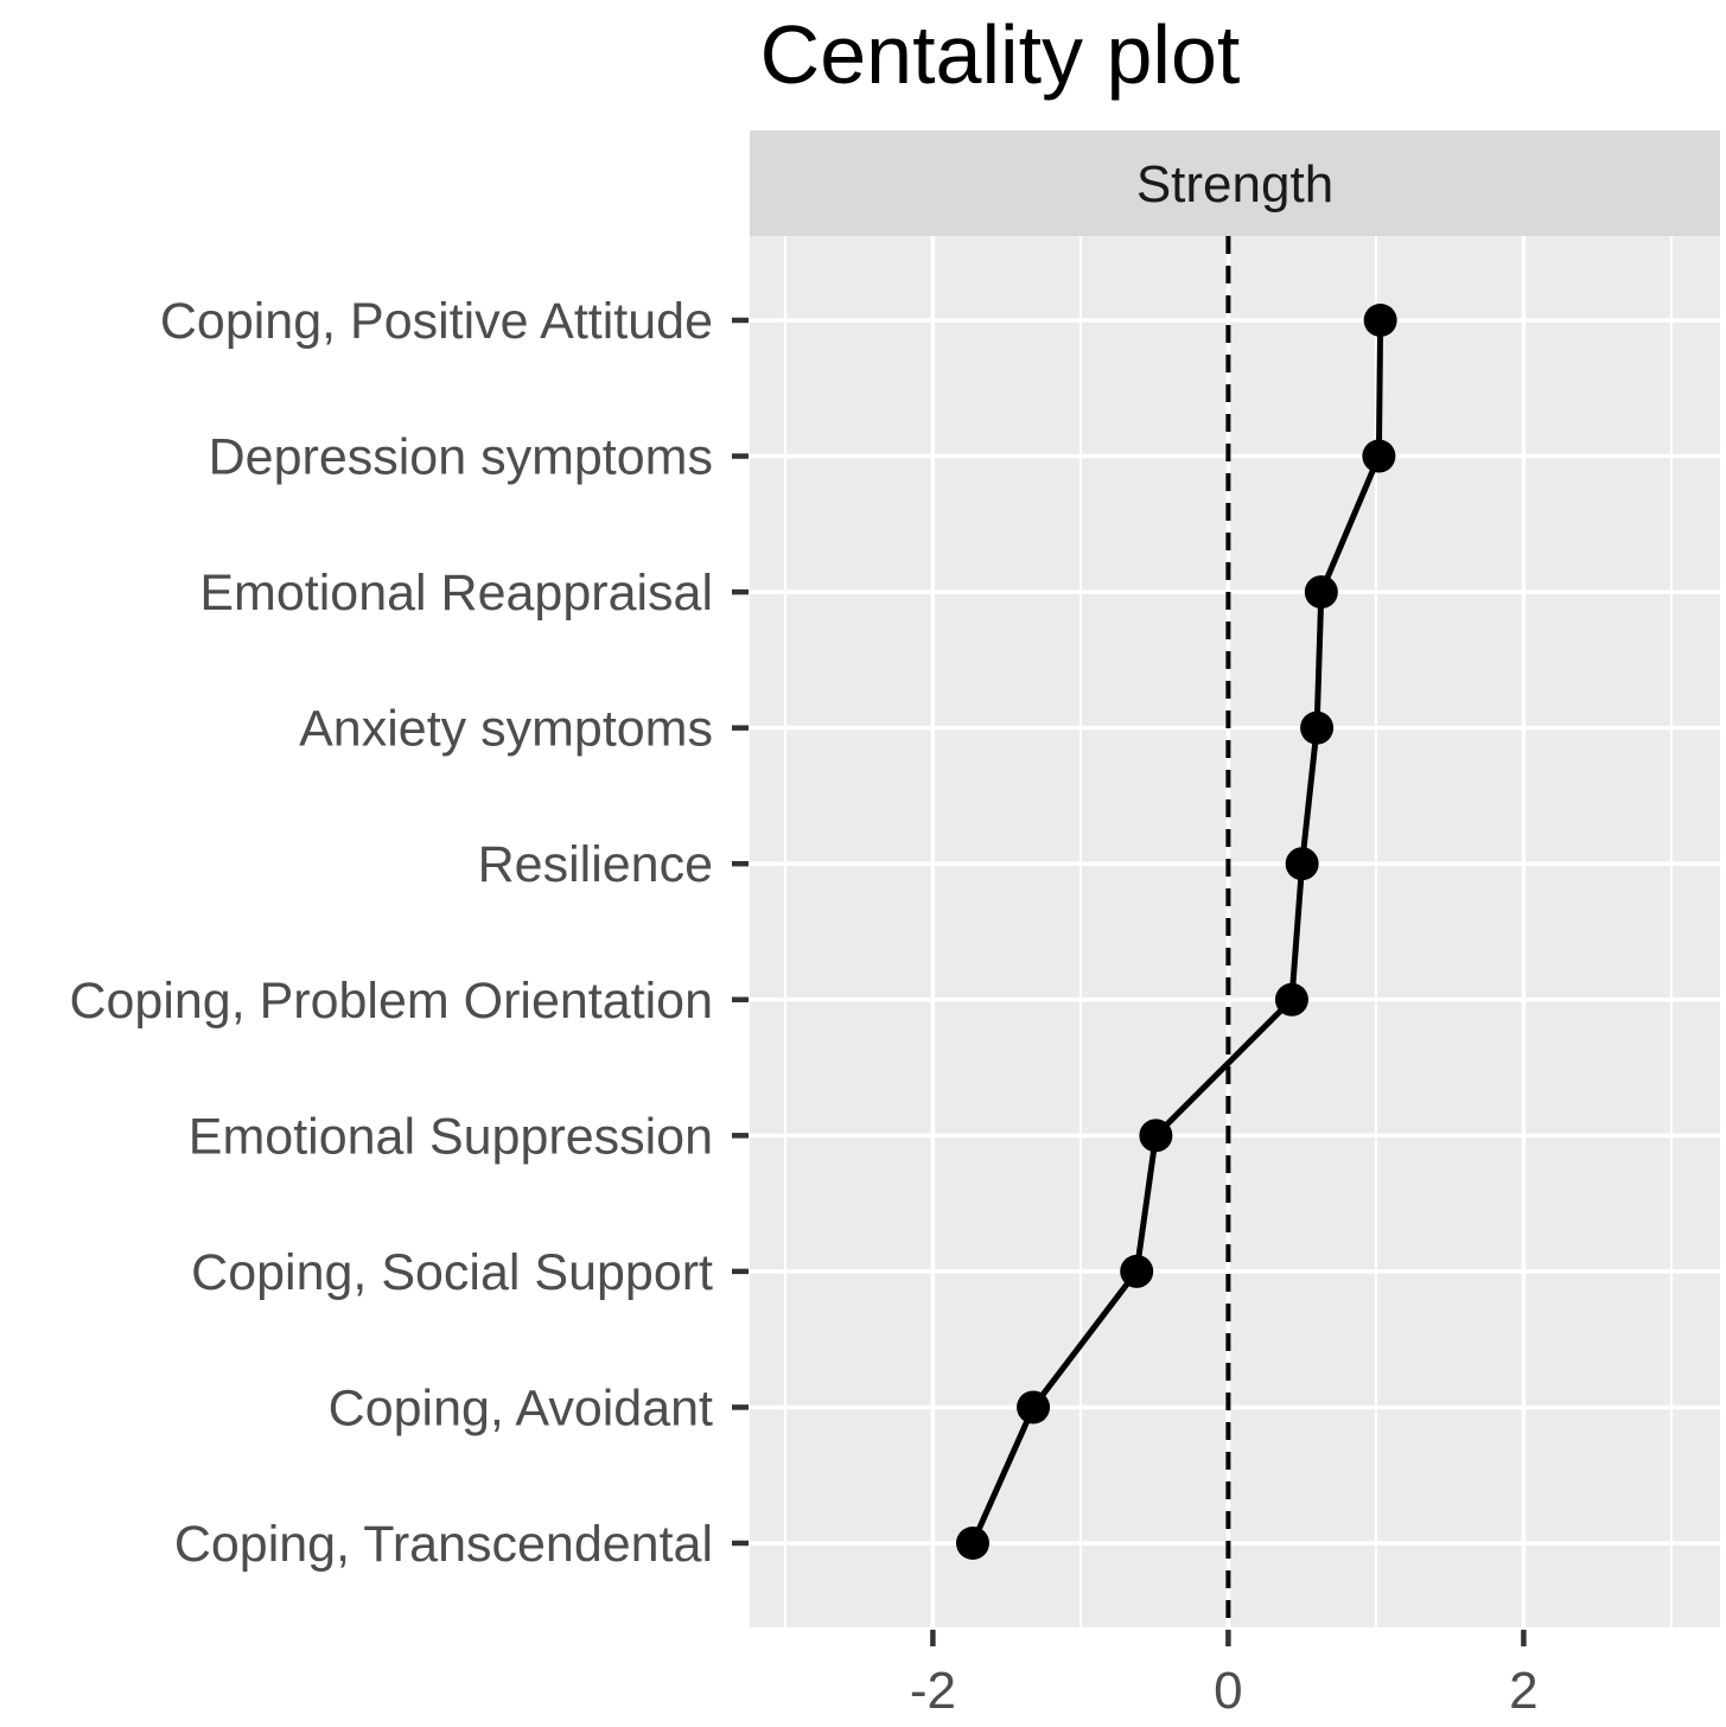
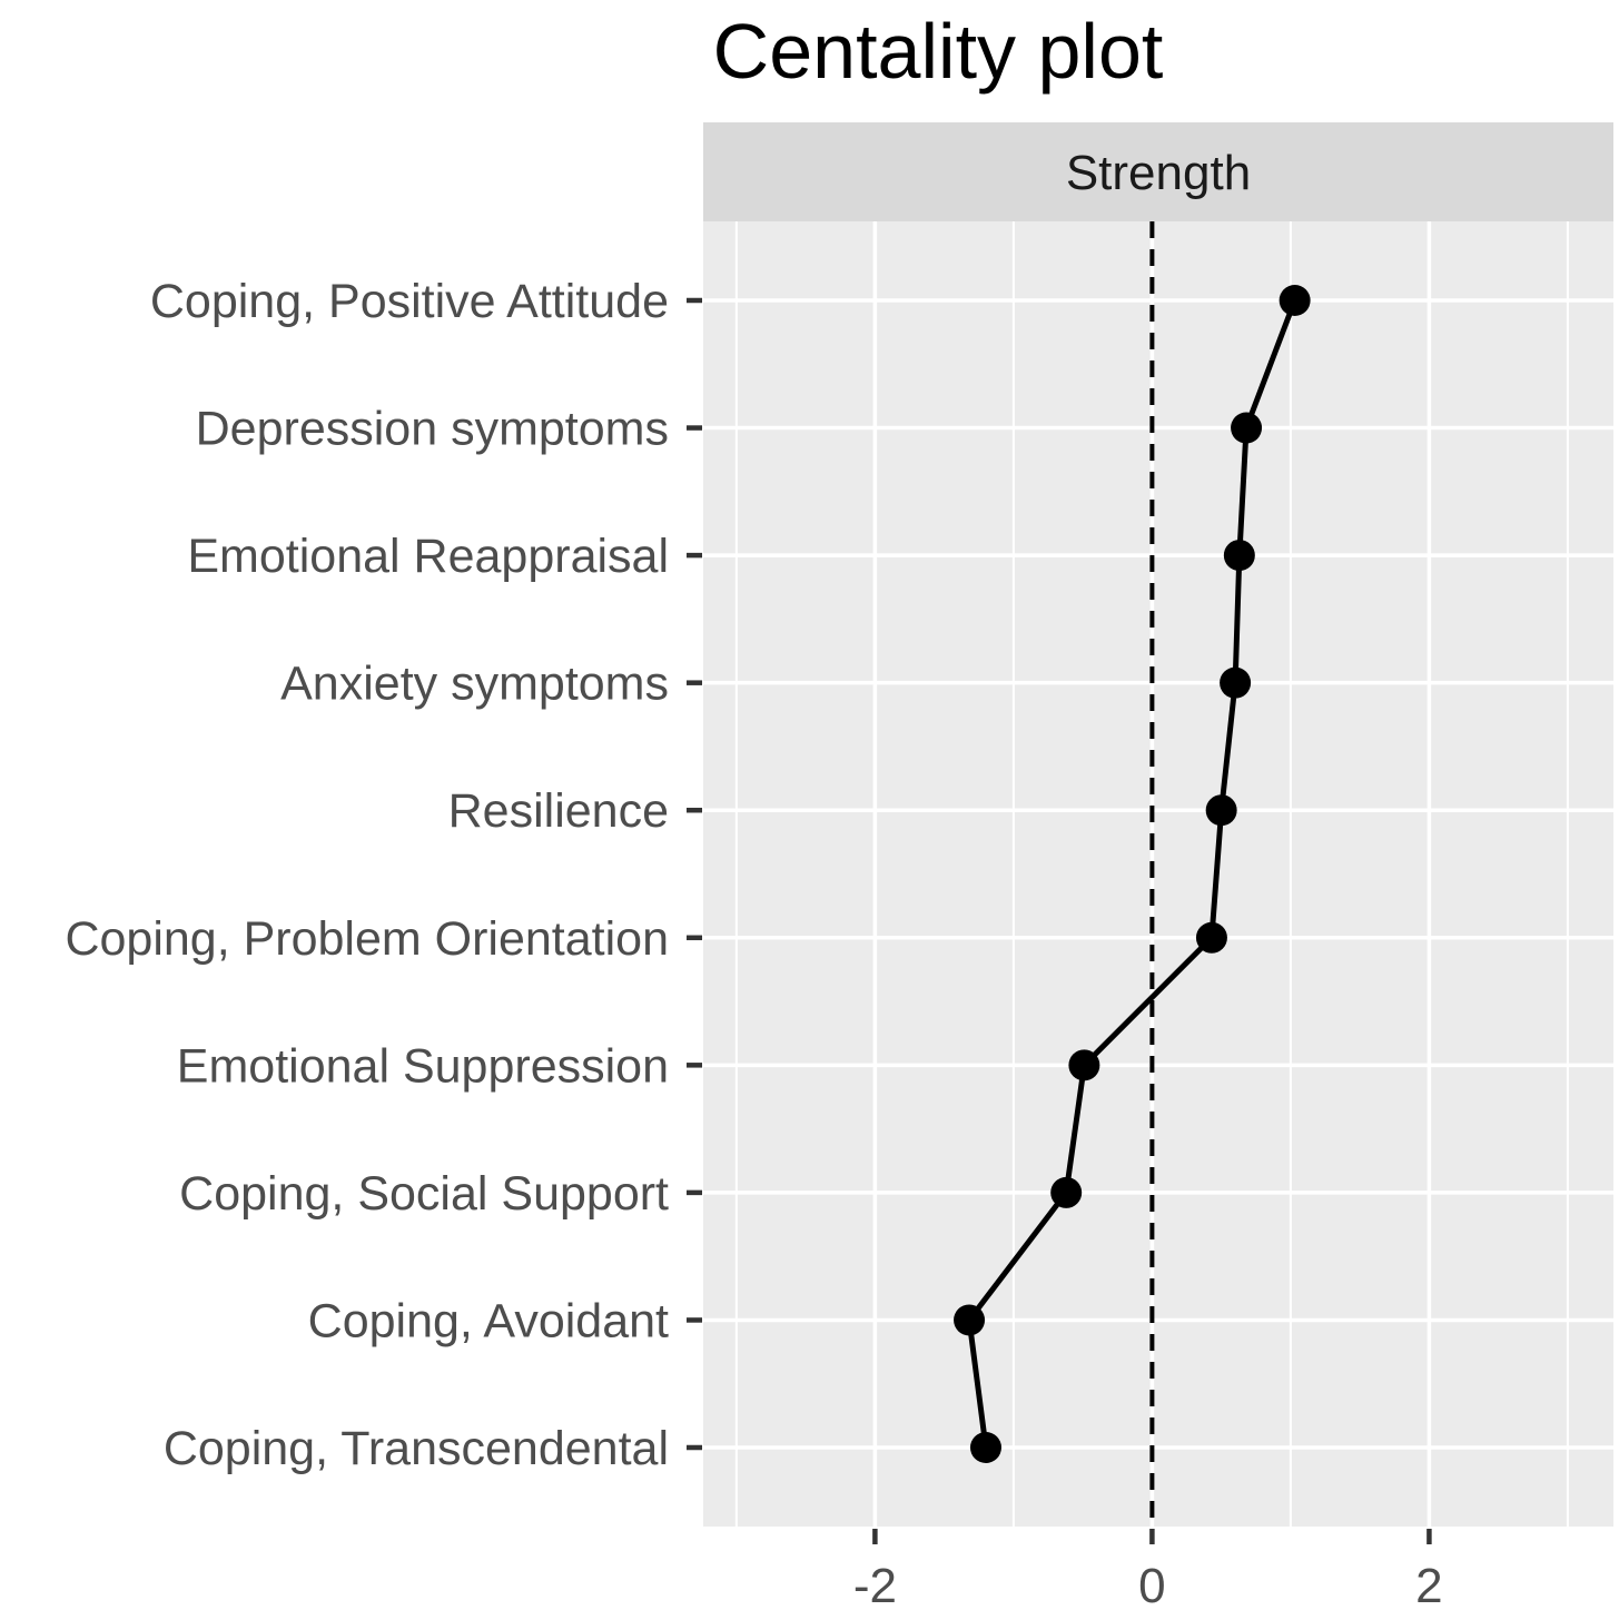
Depression symptoms: 1.02 -> 0.68
Coping, Transcendental: -1.73 -> -1.20
